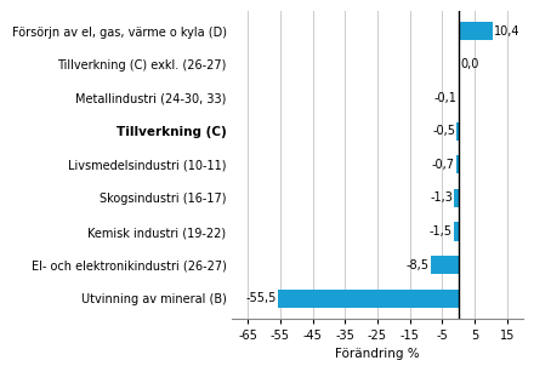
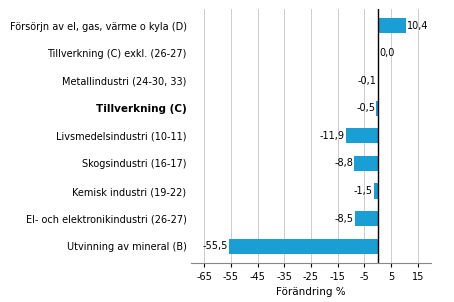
Livsmedelsindustri (10-11): -0,7 -> -11,9
Skogsindustri (16-17): -1,3 -> -8,8
